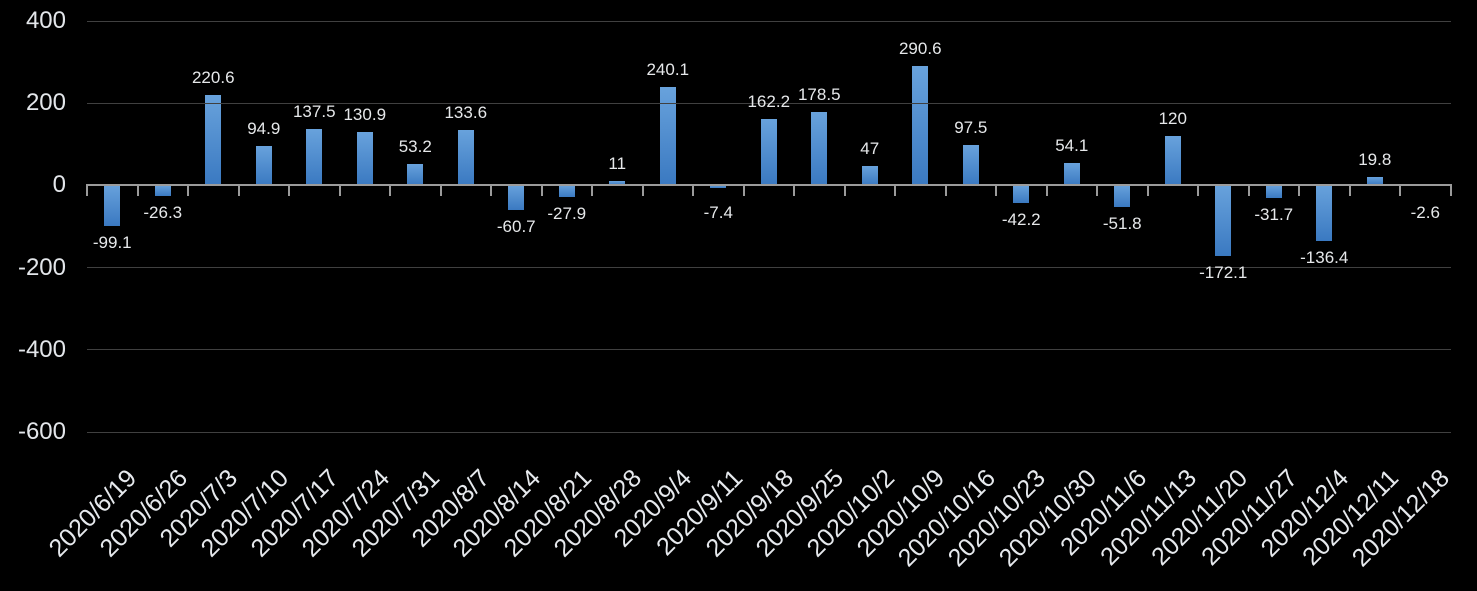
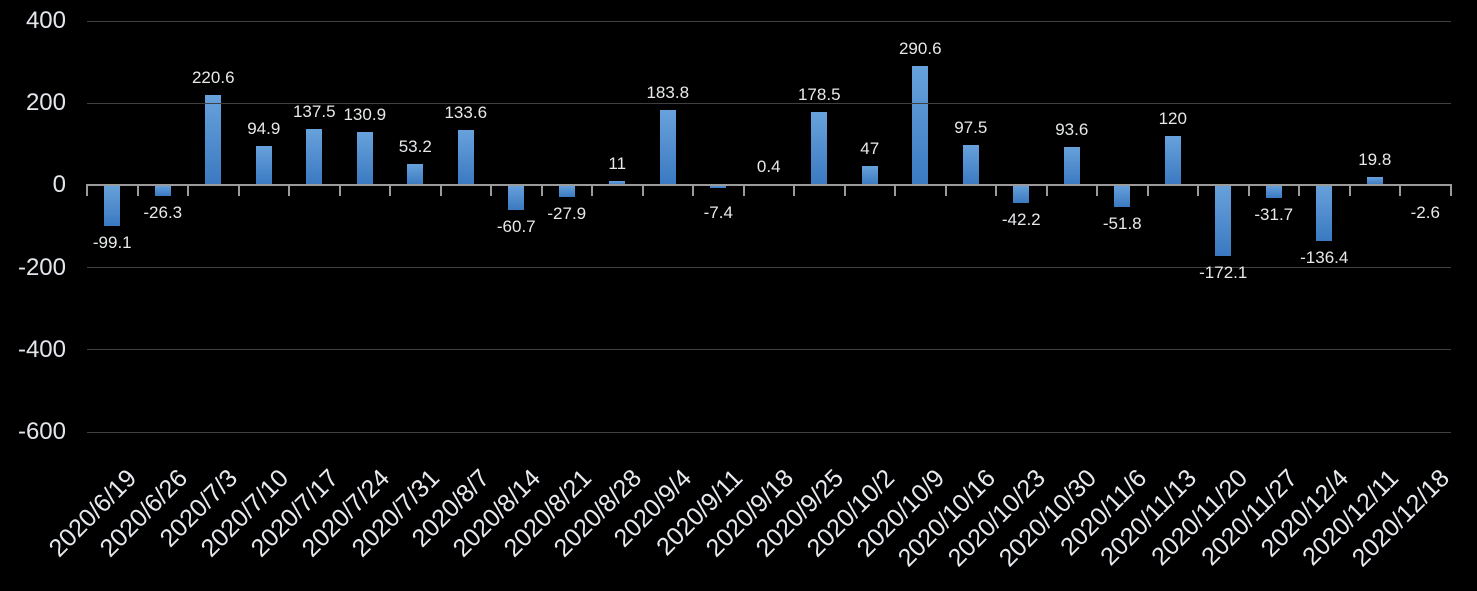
2020/9/4: 240.1 -> 183.8
2020/9/18: 162.2 -> 0.4
2020/10/30: 54.1 -> 93.6
